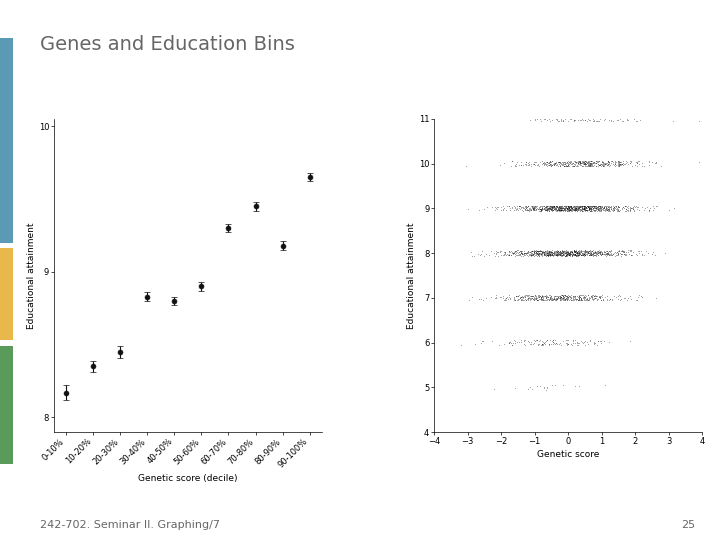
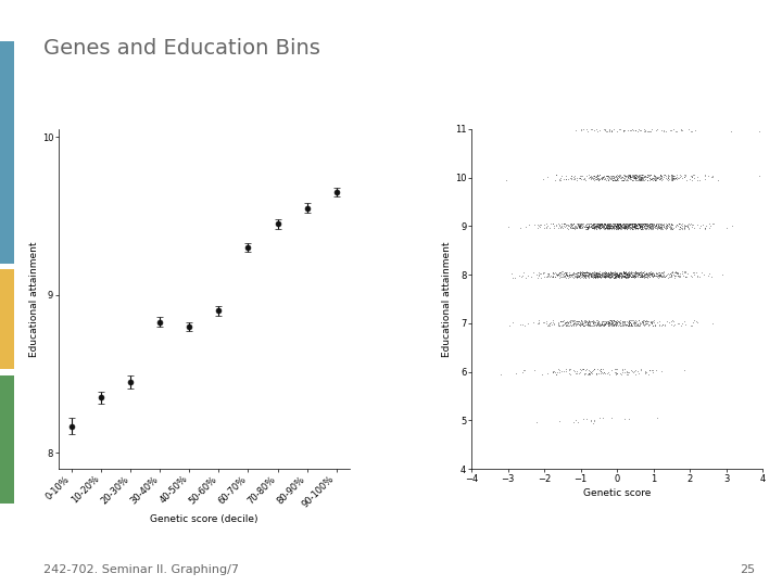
80-90%: 9.18 -> 9.55
